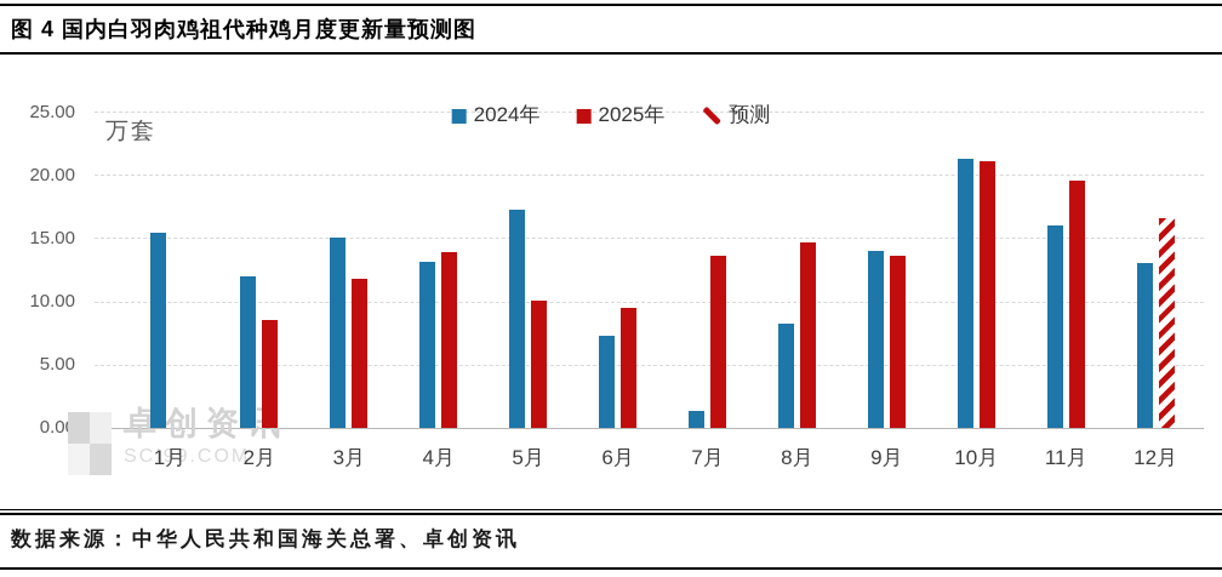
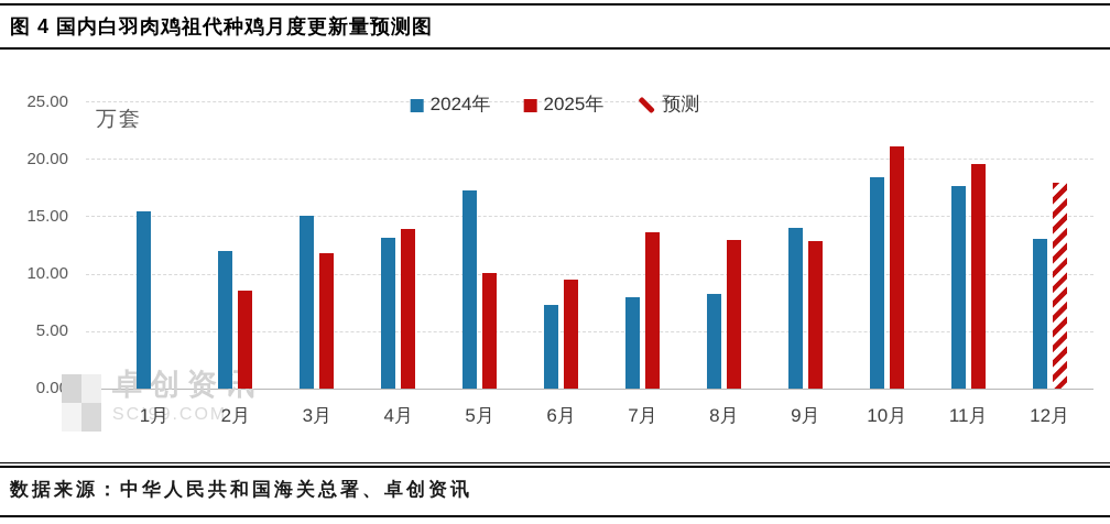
2024年/7月: 1.3 -> 8.0
2025年/8月: 14.7 -> 12.9
2025年/9月: 13.6 -> 12.8
2024年/10月: 21.3 -> 18.4
2024年/11月: 16.0 -> 17.6
2025年/12月: 16.6 -> 17.9
